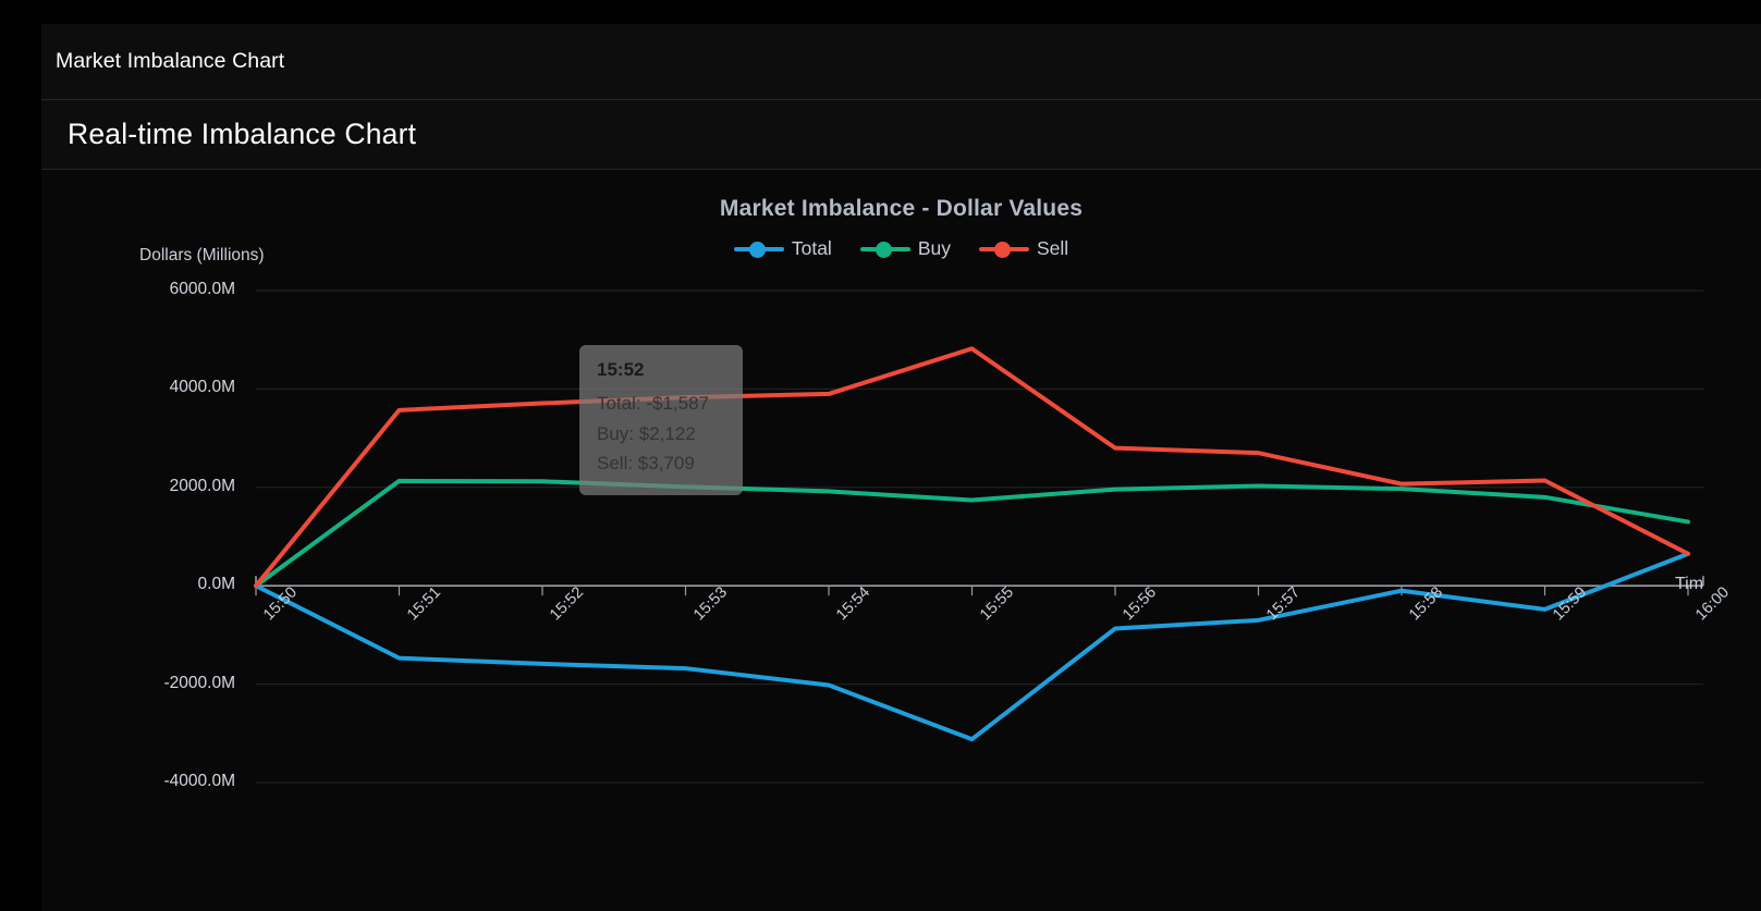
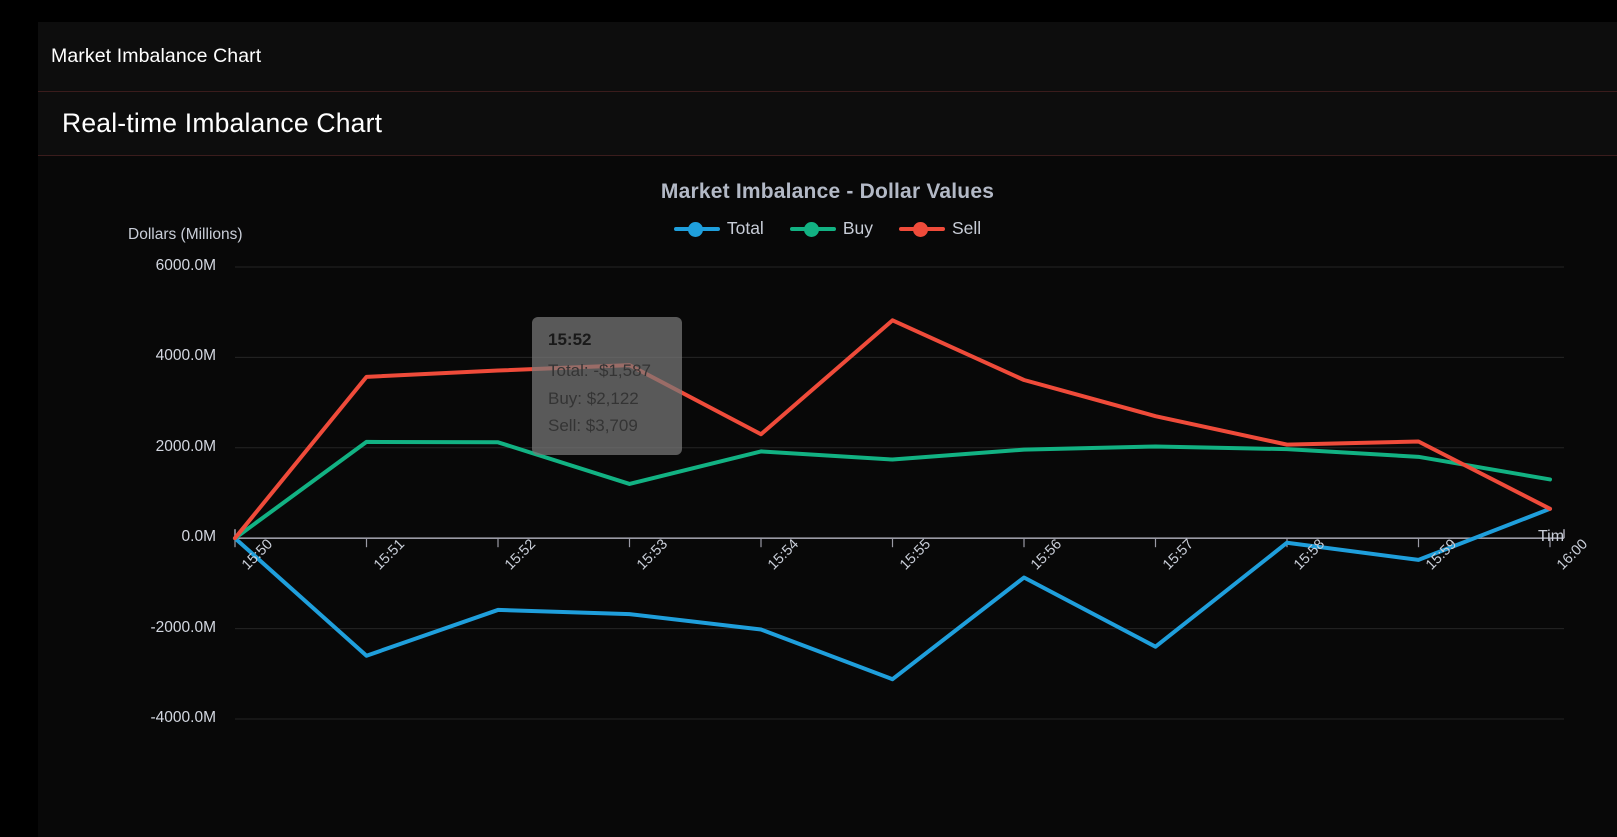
Total/15:51: -1500M -> -2600M
Buy/15:53: 2000M -> 1200M
Sell/15:54: 3900M -> 2300M
Sell/15:56: 2800M -> 3500M
Total/15:57: -700M -> -2400M
